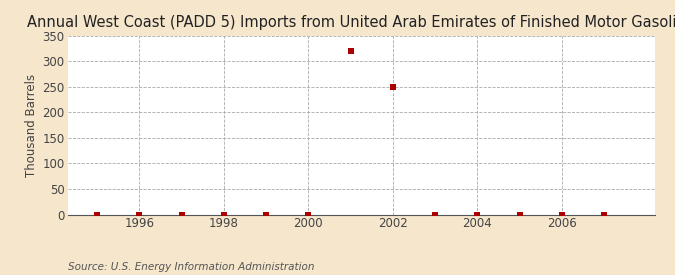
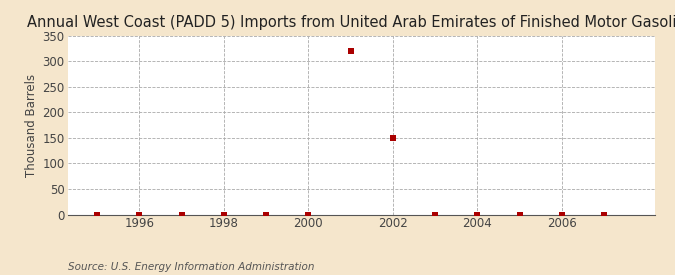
2002: 250 -> 150
